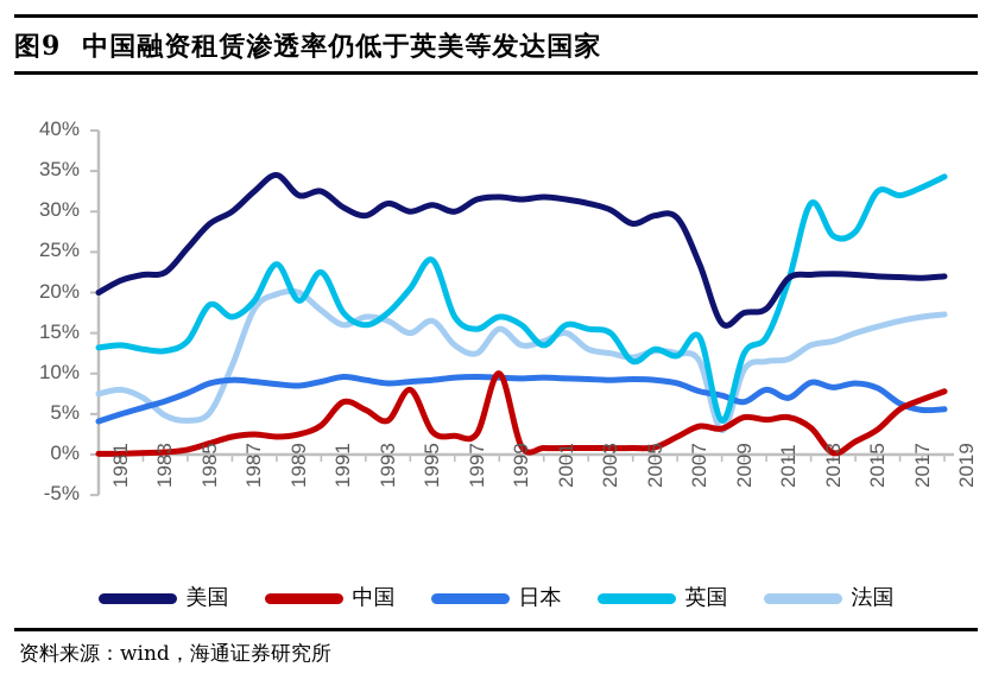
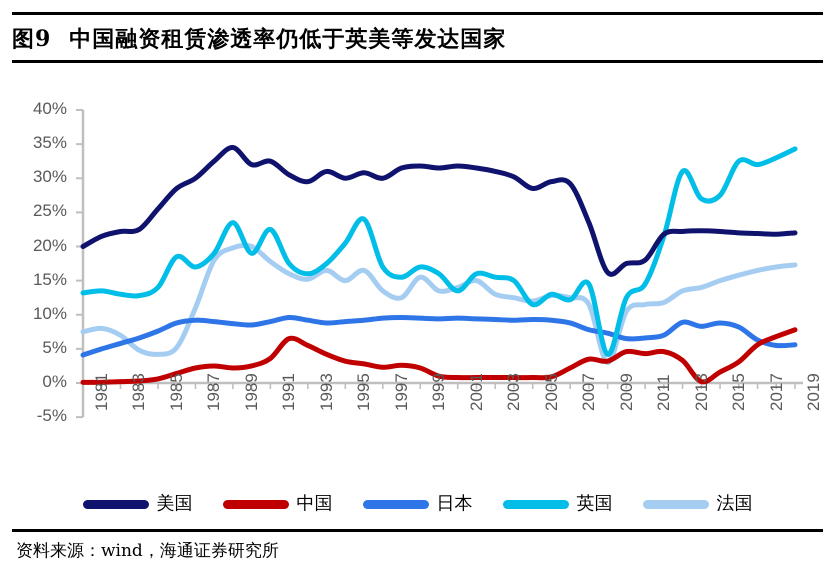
法国/1993: 17% -> 15%
中国/1995: 8% -> 3%
中国/1999: 10% -> 2%
日本/2011: 8% -> 7%
